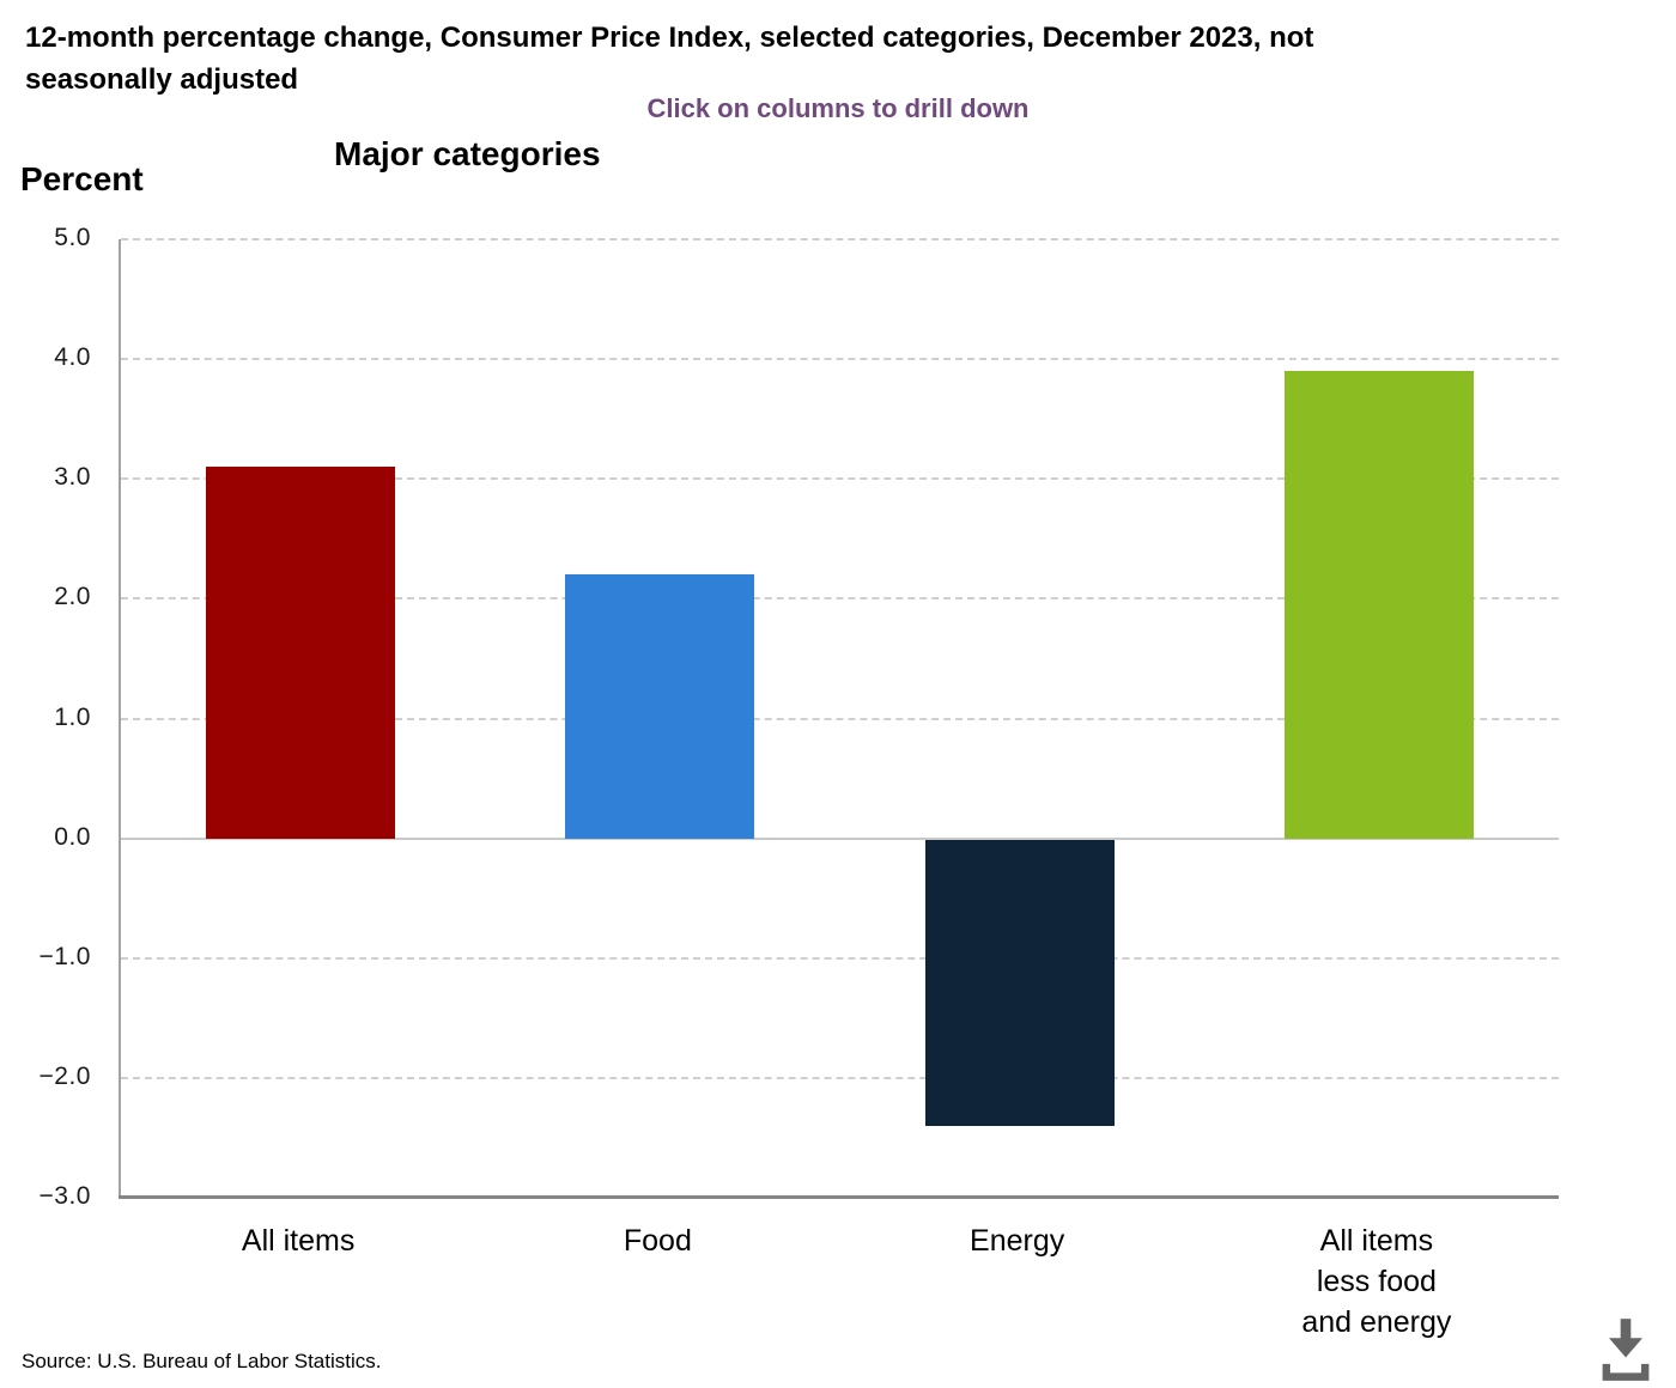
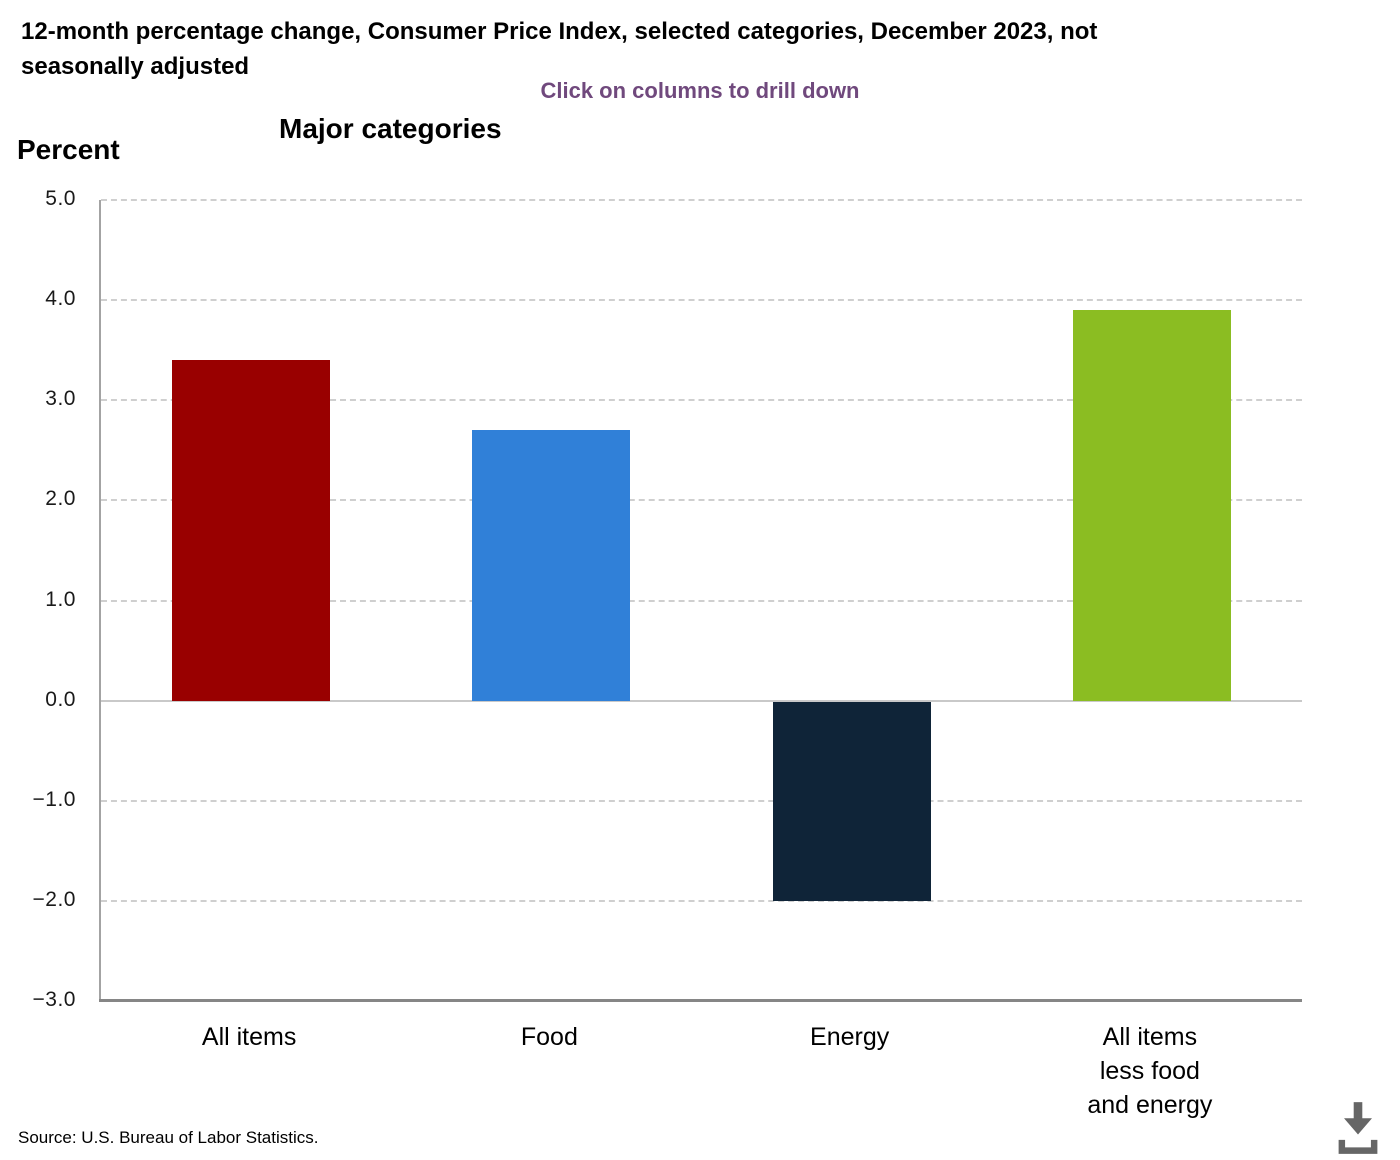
All items: 3.1 -> 3.4
Food: 2.2 -> 2.7
Energy: -2.4 -> -2.0
